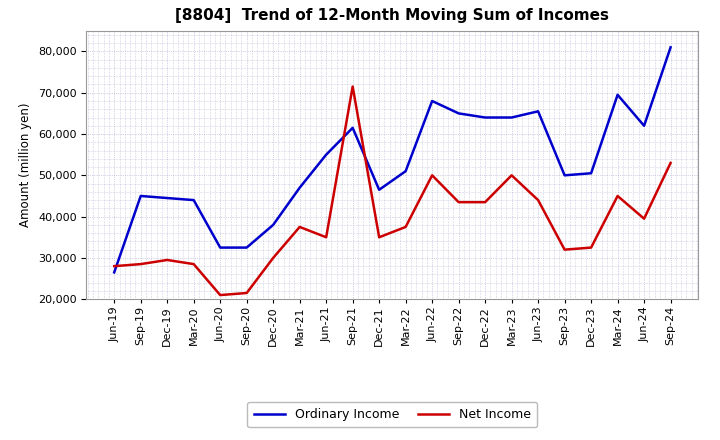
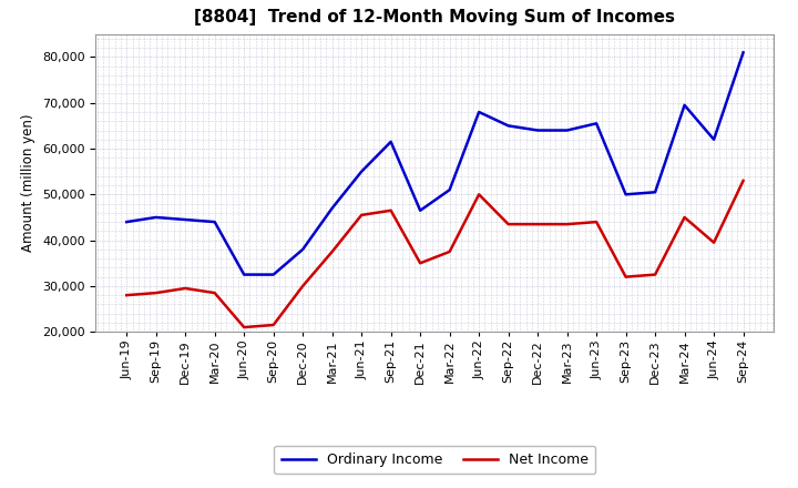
Ordinary Income/Jun-19: 26,500 -> 44,000
Net Income/Jun-21: 35,000 -> 45,500
Net Income/Sep-21: 71,500 -> 46,500
Net Income/Mar-23: 50,000 -> 43,500
